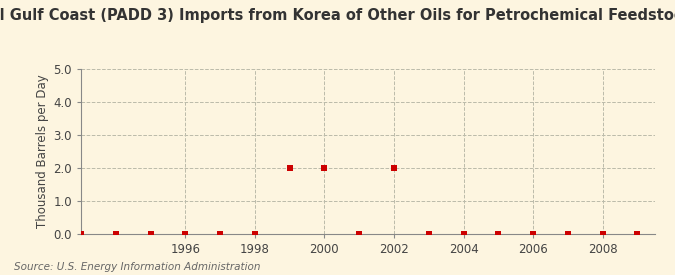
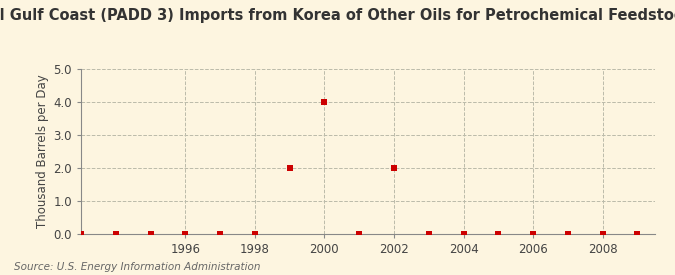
2000: 2 -> 4
